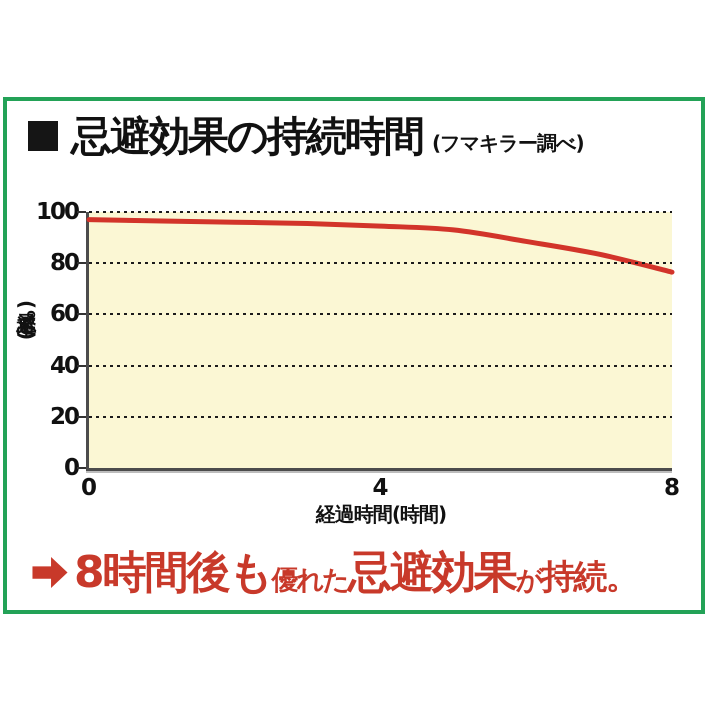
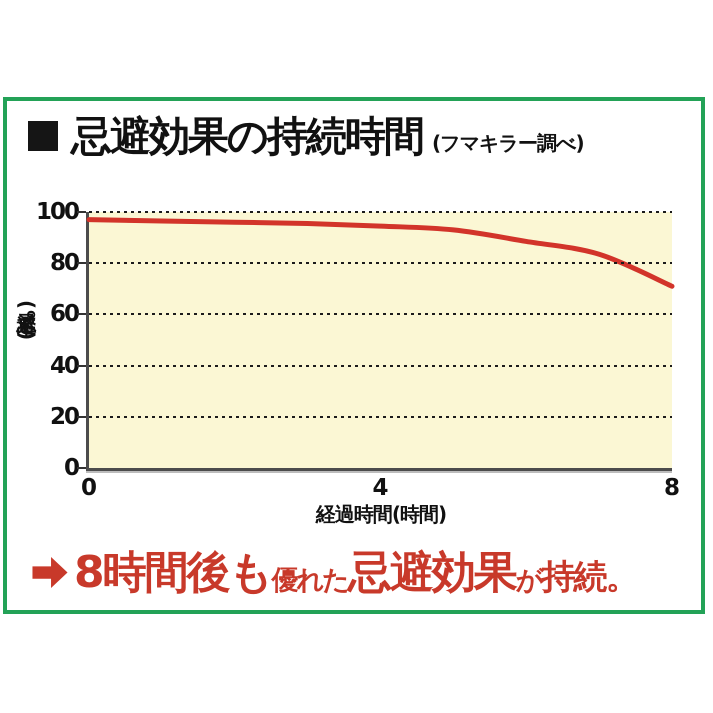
8: 76 -> 71
